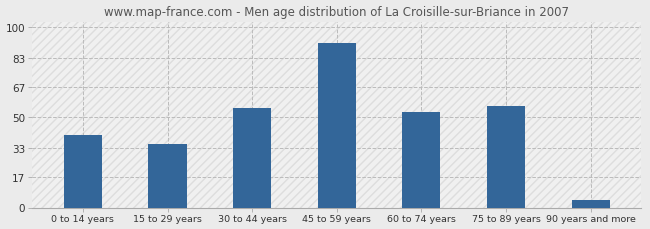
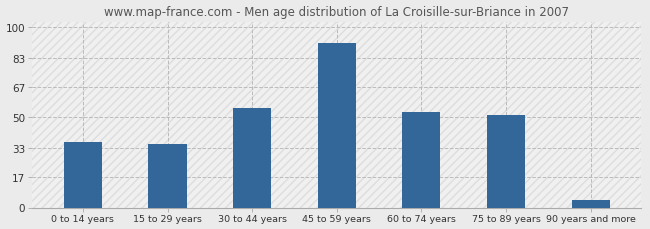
0 to 14 years: 40 -> 36
75 to 89 years: 56 -> 51
